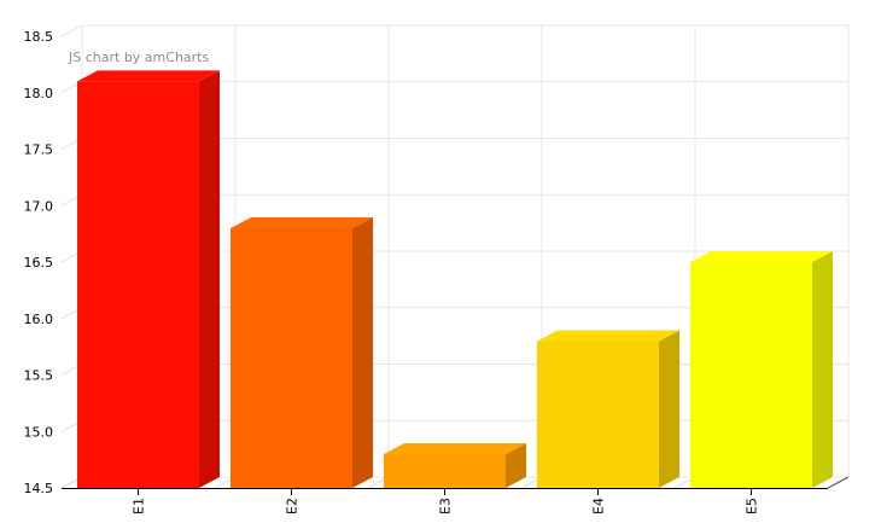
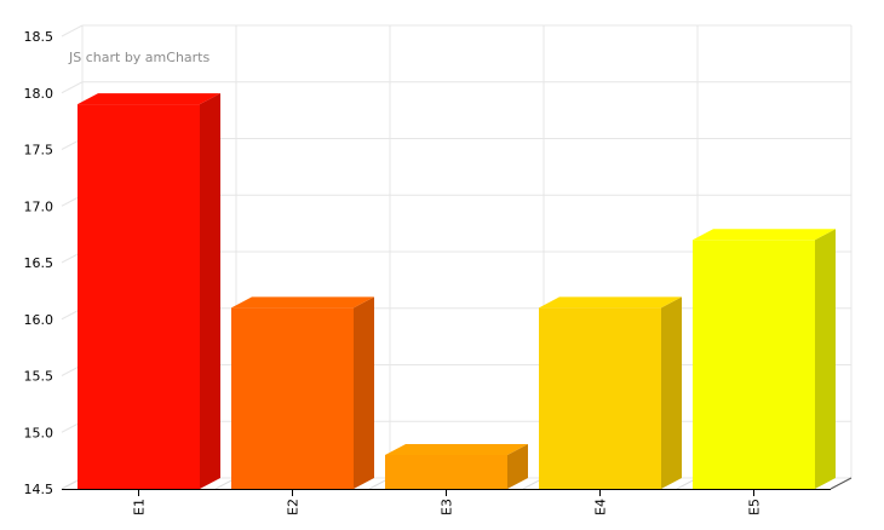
E1: 18.1 -> 17.9
E2: 16.8 -> 16.1
E4: 15.8 -> 16.1
E5: 16.5 -> 16.7
